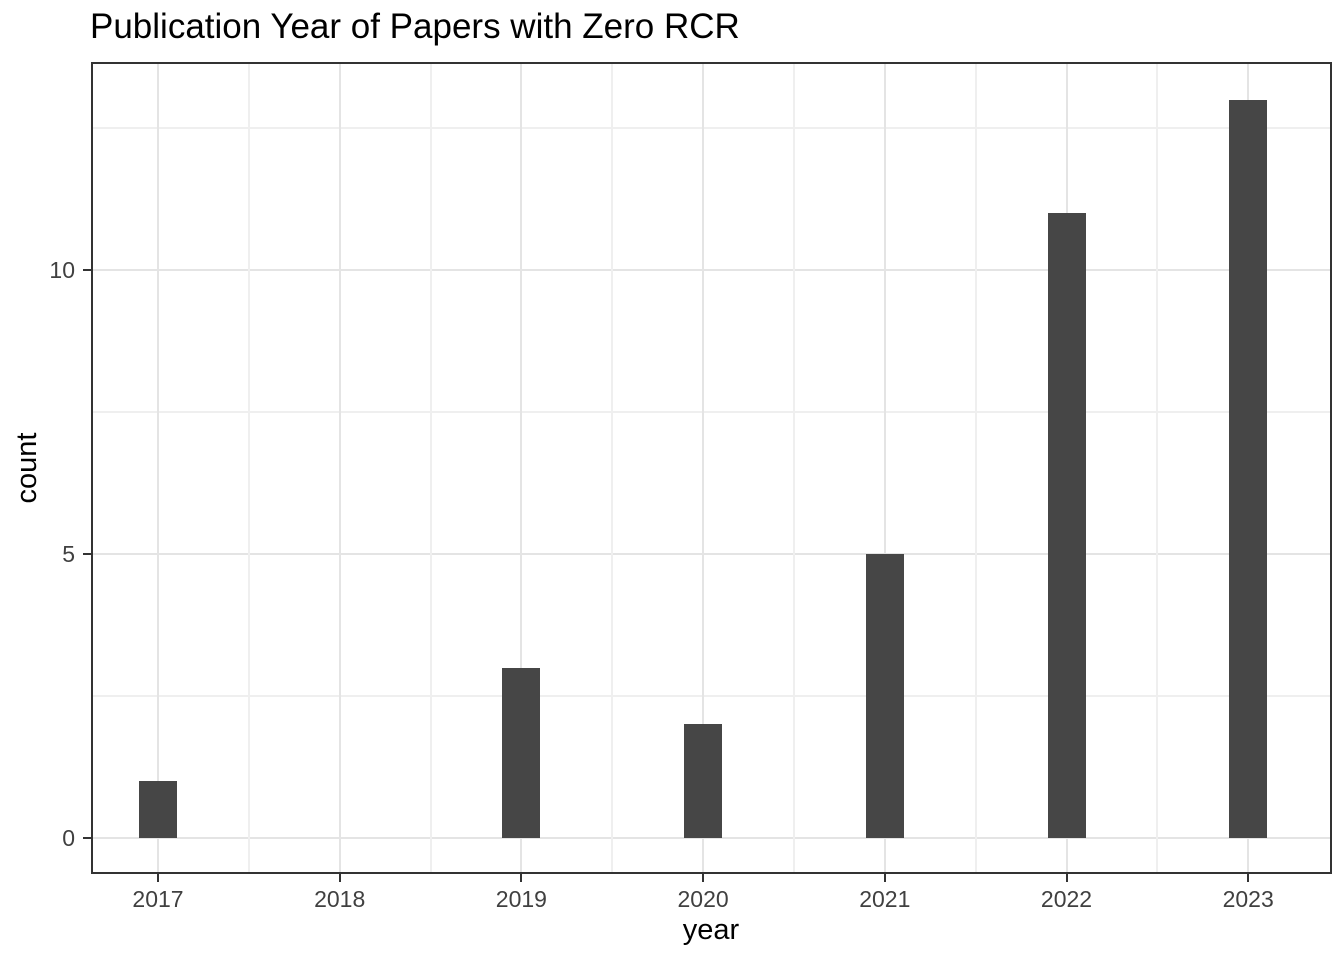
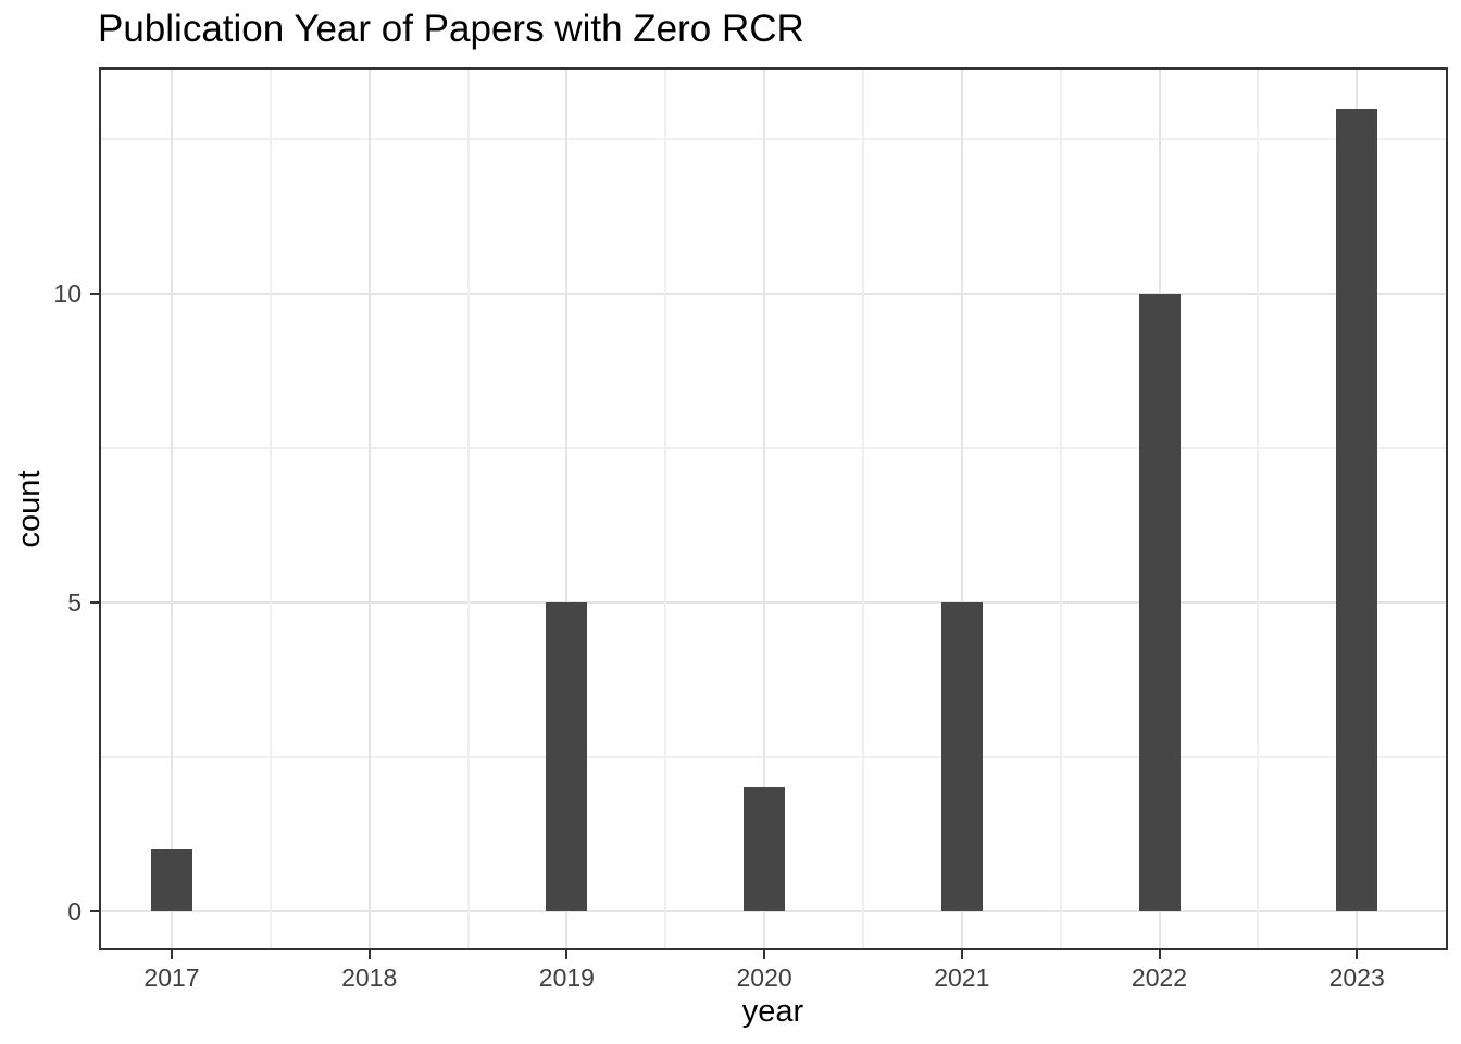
2019: 3 -> 5
2022: 11 -> 10
